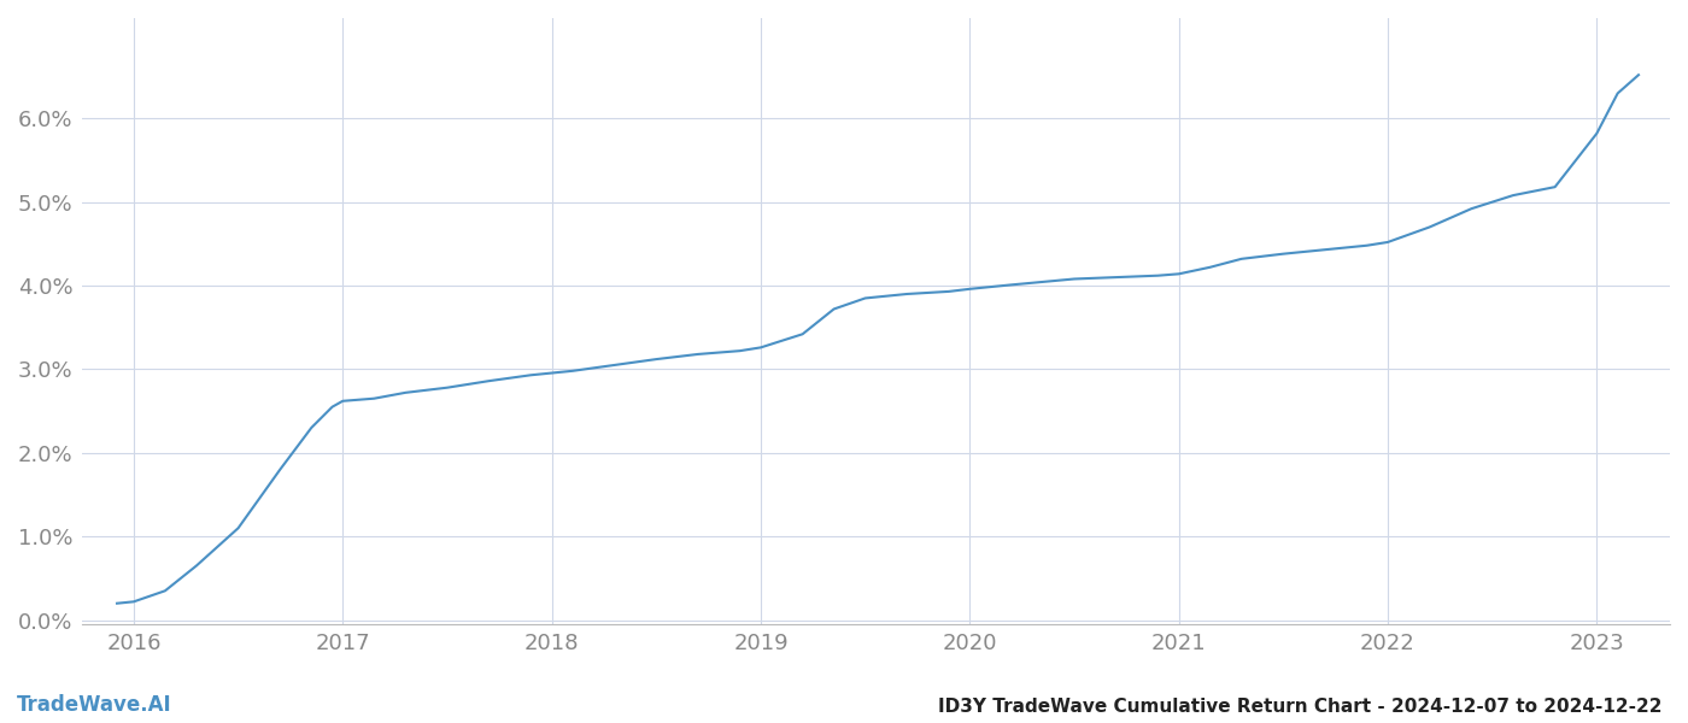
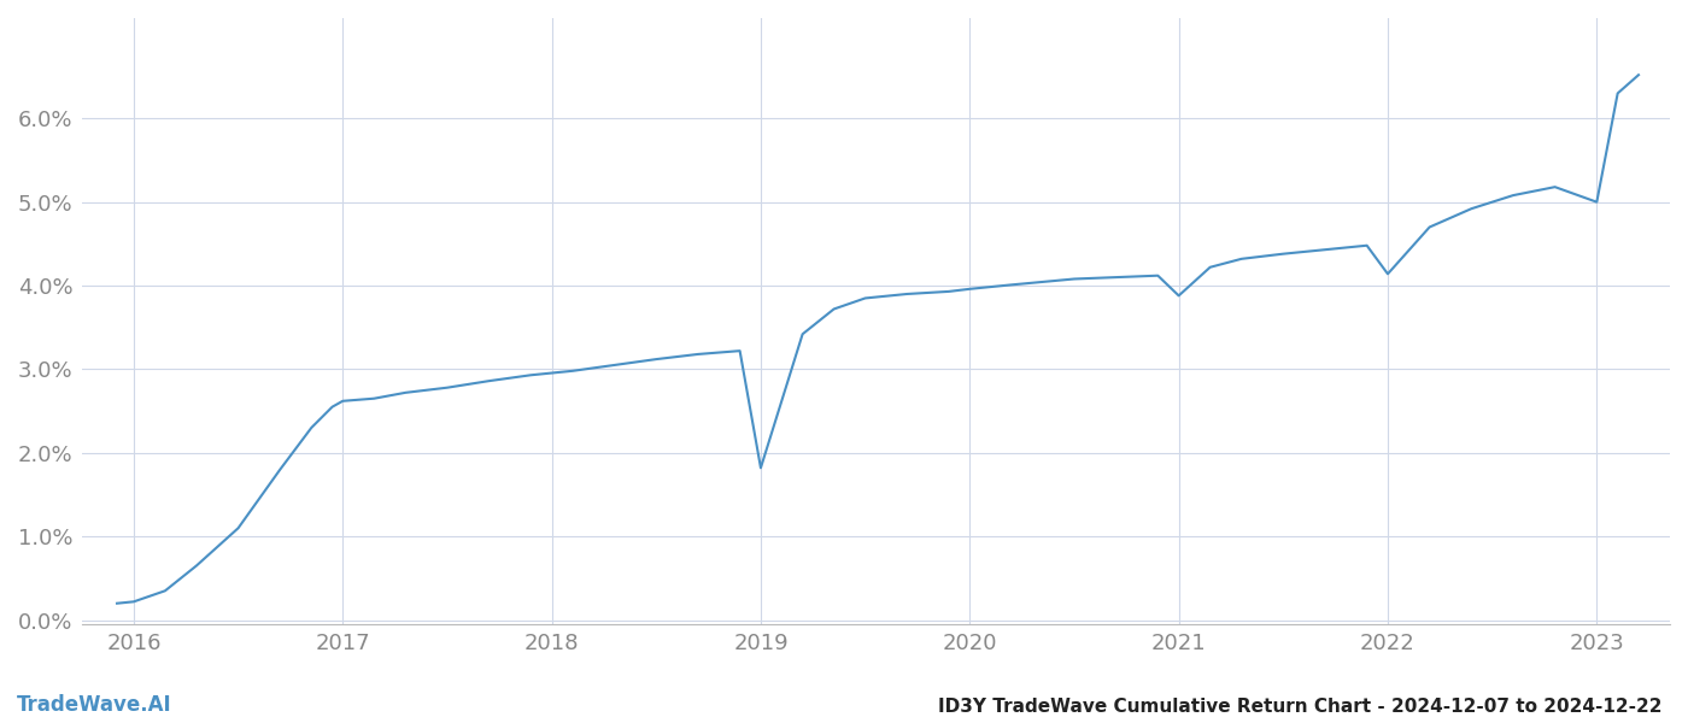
2019: 3.26% -> 1.82%
2021: 4.14% -> 3.88%
2022: 4.52% -> 4.14%
2023: 5.82% -> 5.00%
